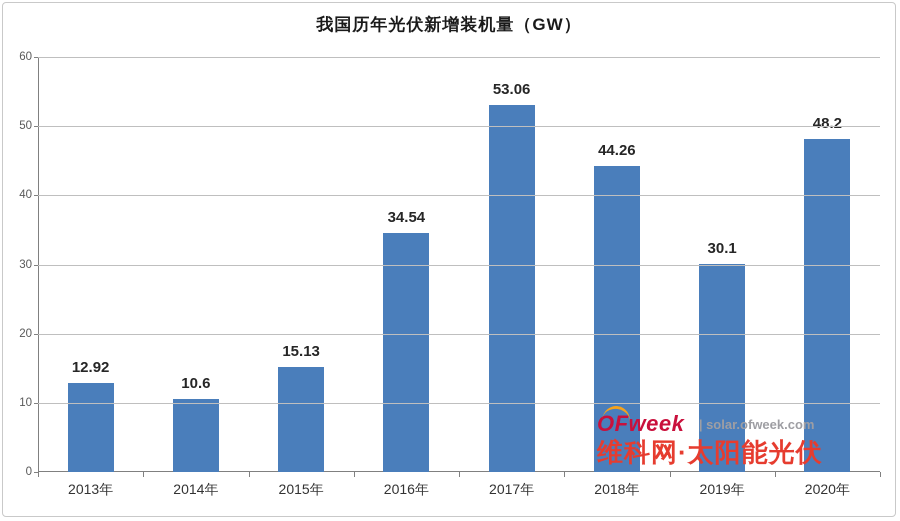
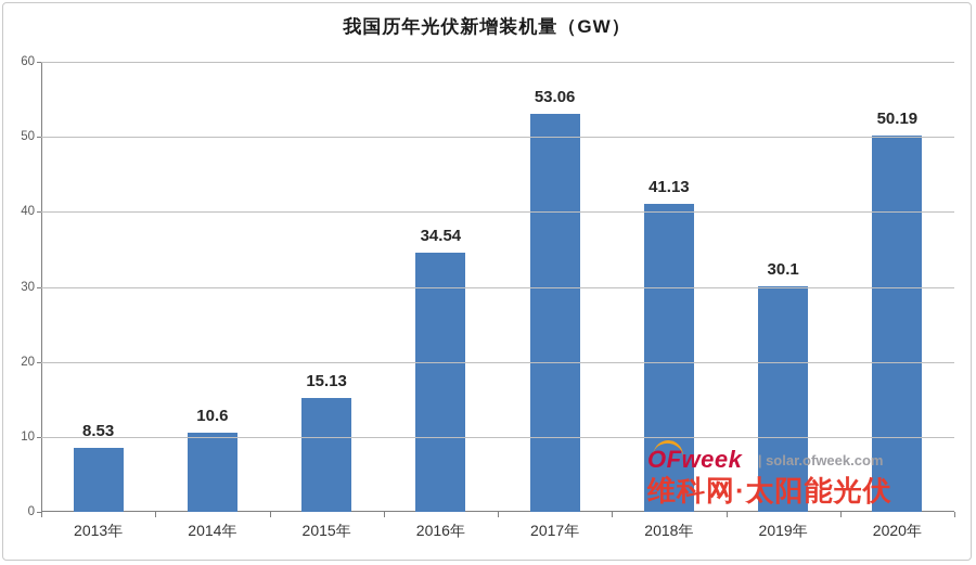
2013年: 12.92 -> 8.53
2018年: 44.26 -> 41.13
2020年: 48.2 -> 50.19
